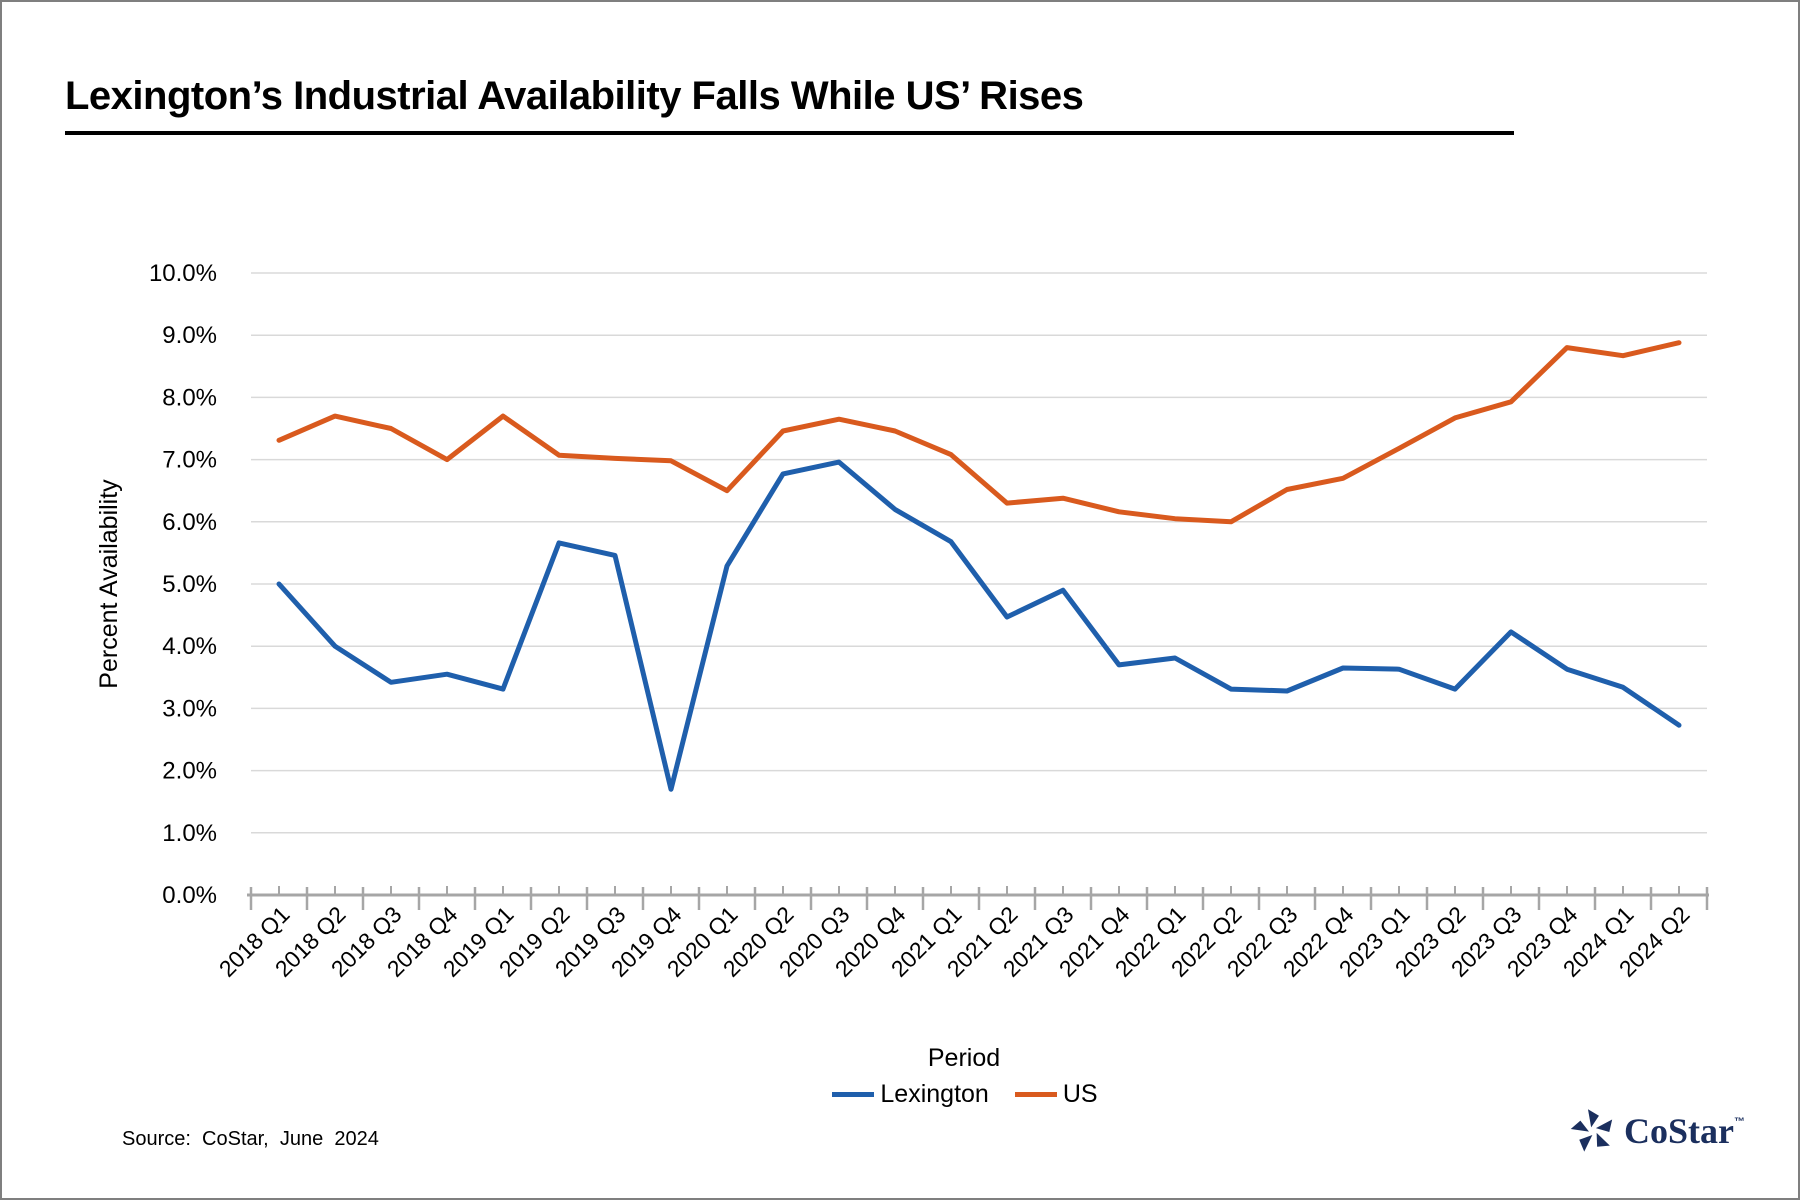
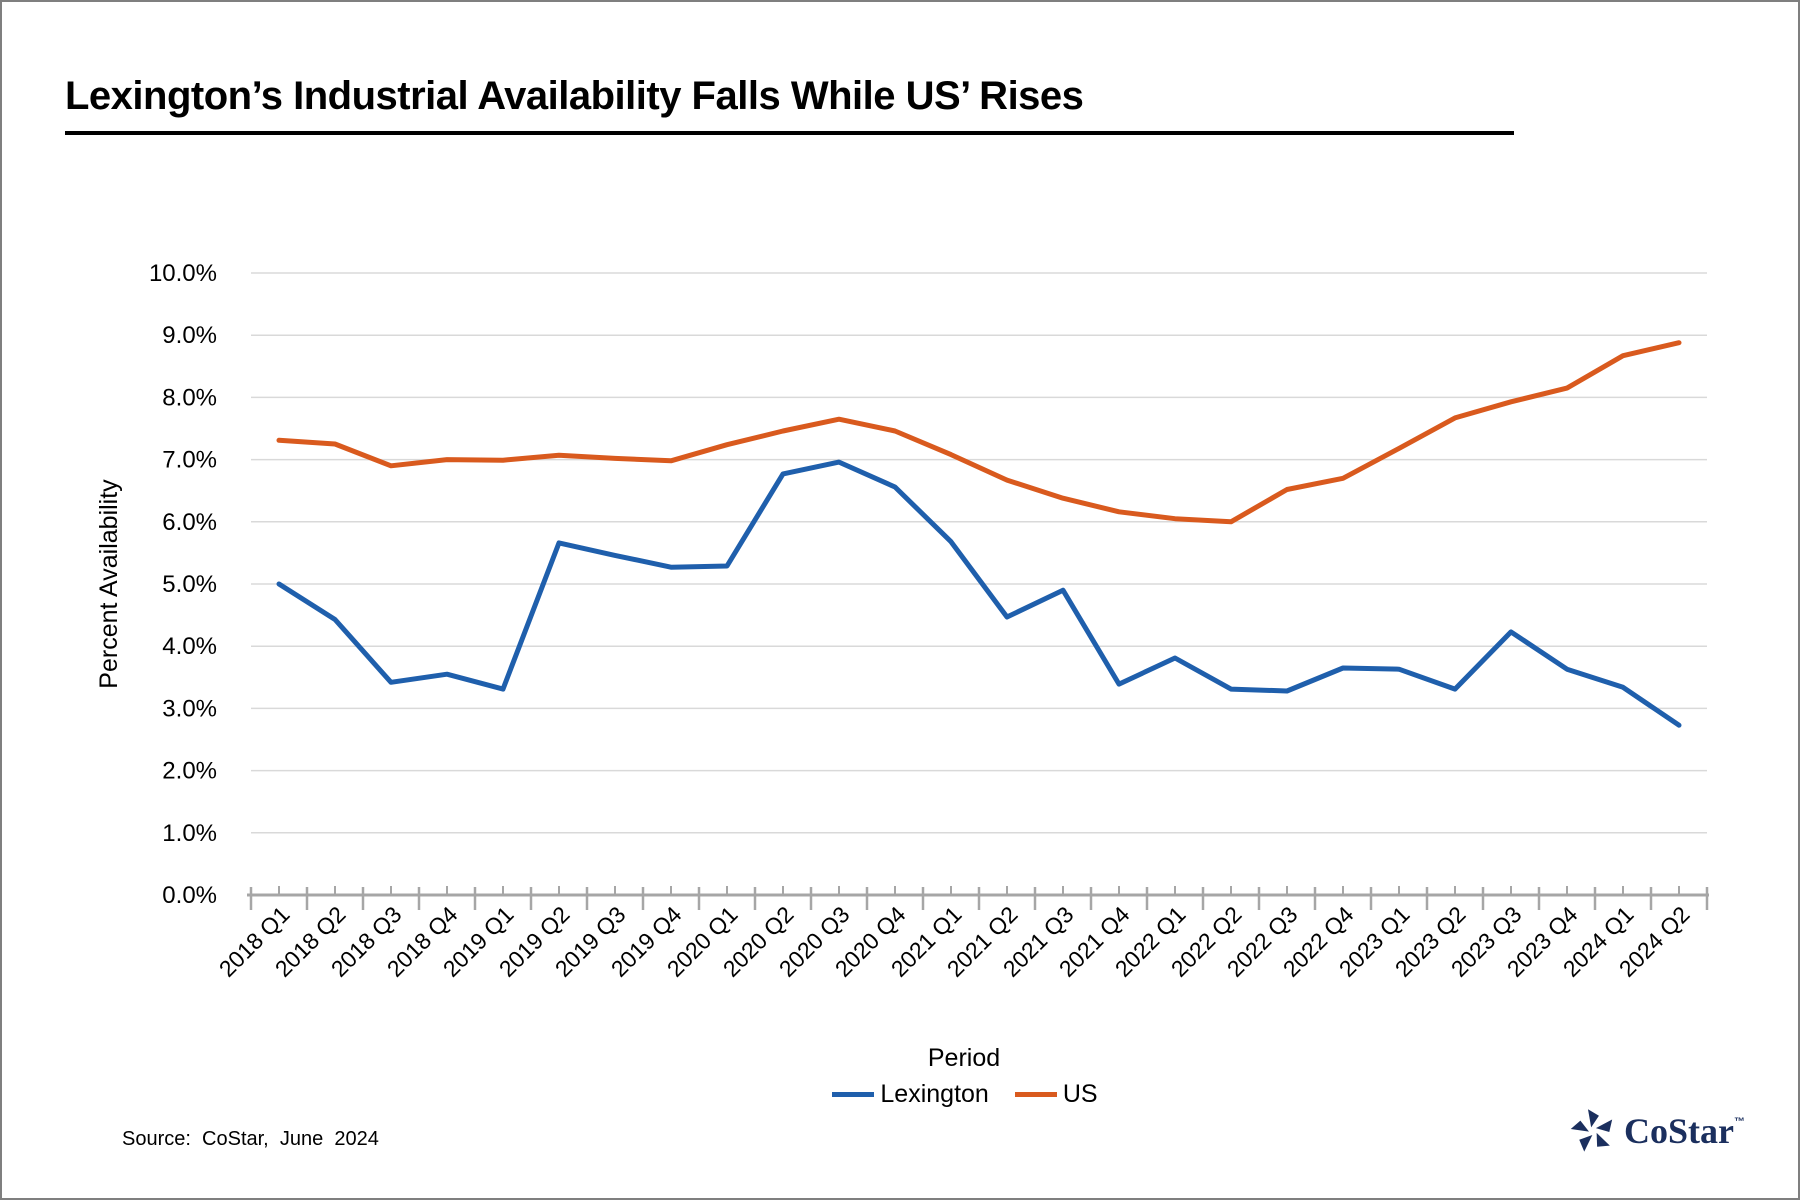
Lexington/2018 Q2: 4.0% -> 4.4%
US/2018 Q2: 7.7% -> 7.2%
US/2018 Q3: 7.5% -> 6.9%
US/2019 Q1: 7.7% -> 7.0%
Lexington/2019 Q4: 1.7% -> 5.3%
US/2020 Q1: 6.5% -> 7.2%
Lexington/2020 Q4: 6.2% -> 6.6%
US/2021 Q2: 6.3% -> 6.7%
Lexington/2021 Q4: 3.7% -> 3.4%
US/2023 Q4: 8.8% -> 8.2%
